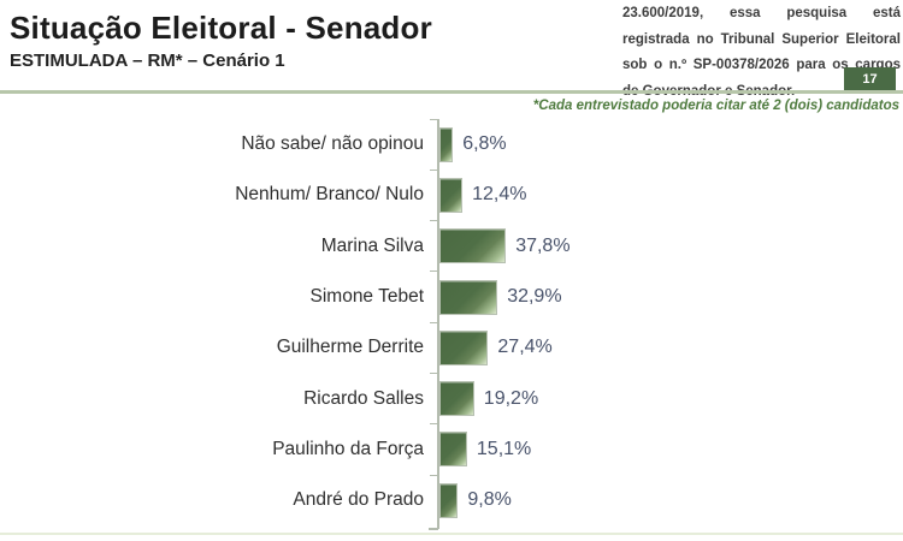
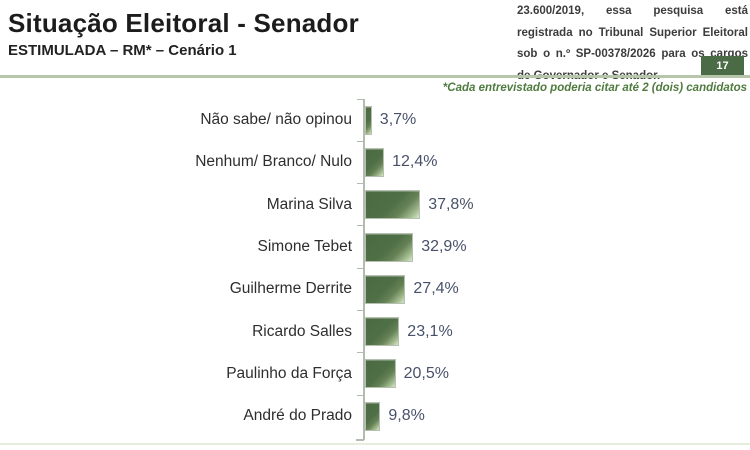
Não sabe/ não opinou: 6,8% -> 3,7%
Ricardo Salles: 19,2% -> 23,1%
Paulinho da Força: 15,1% -> 20,5%
